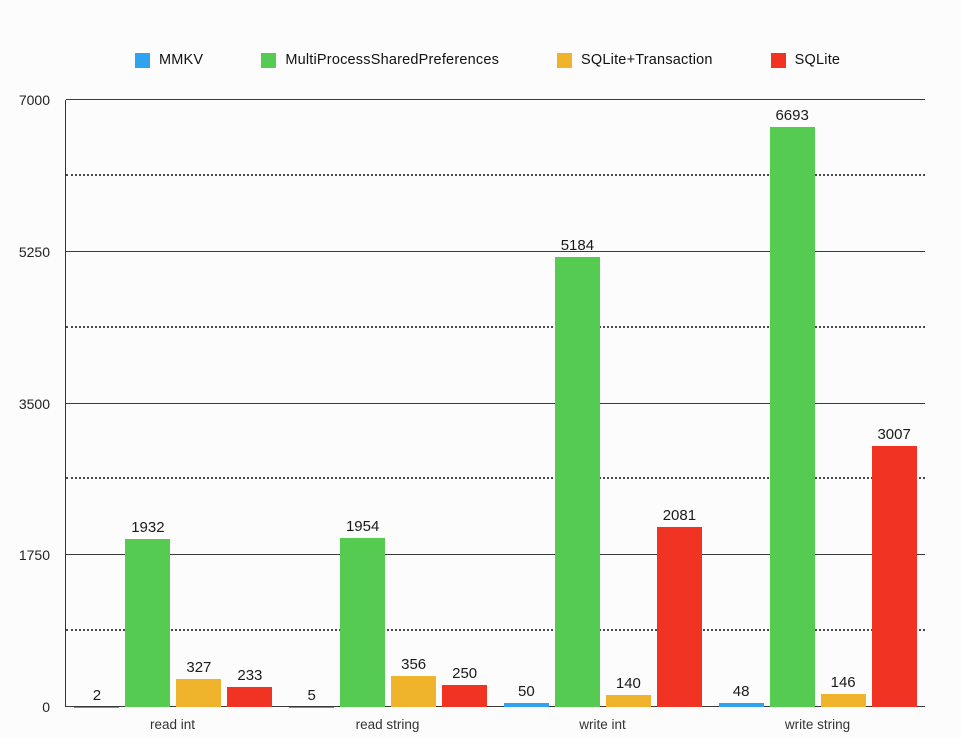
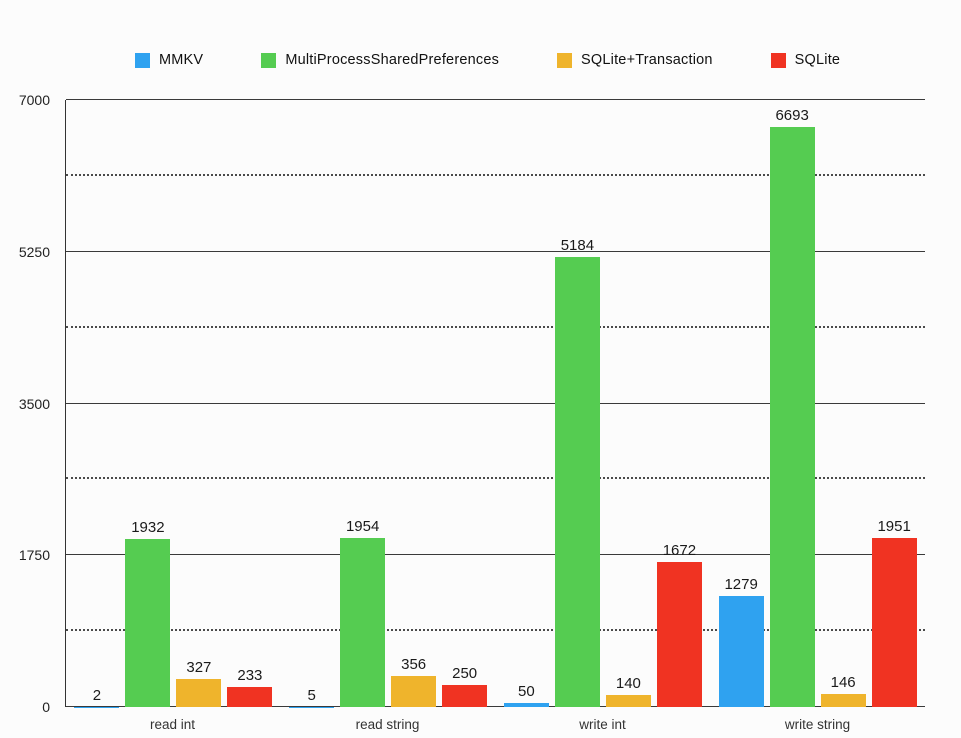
SQLite/write int: 2081 -> 1672
MMKV/write string: 48 -> 1279
SQLite/write string: 3007 -> 1951
